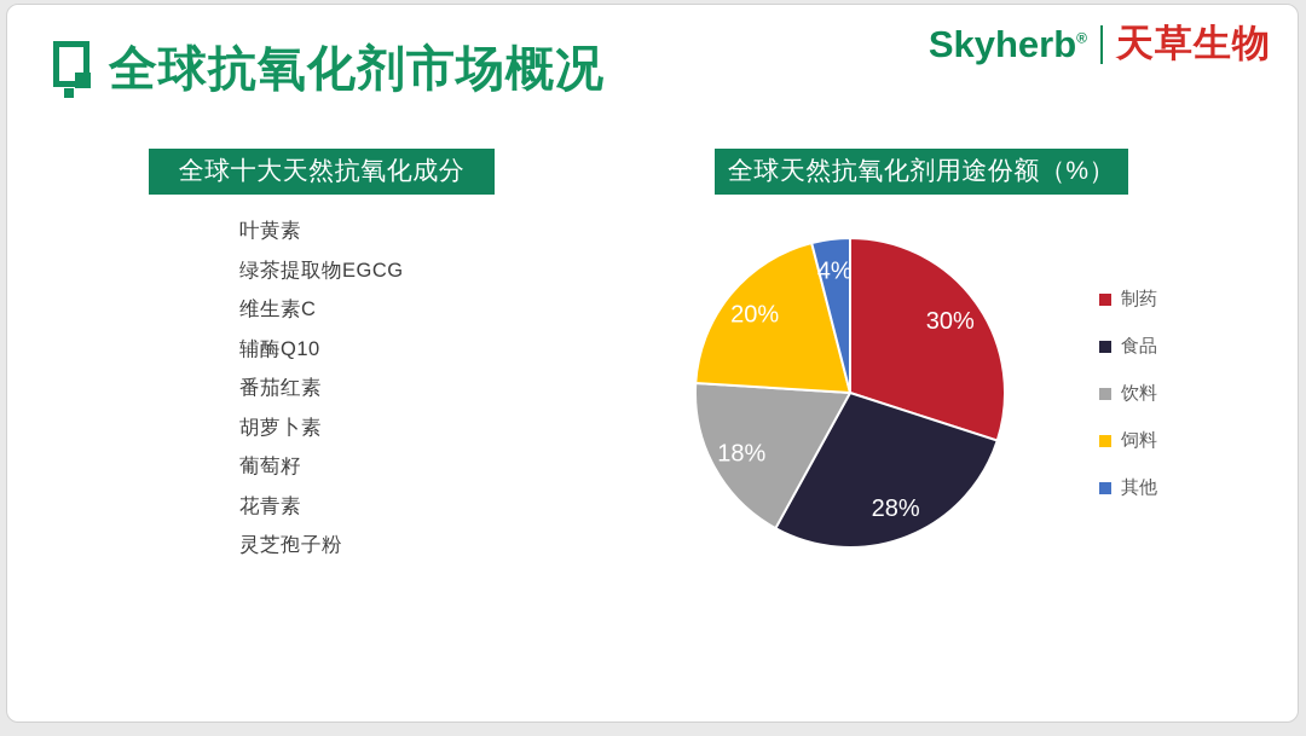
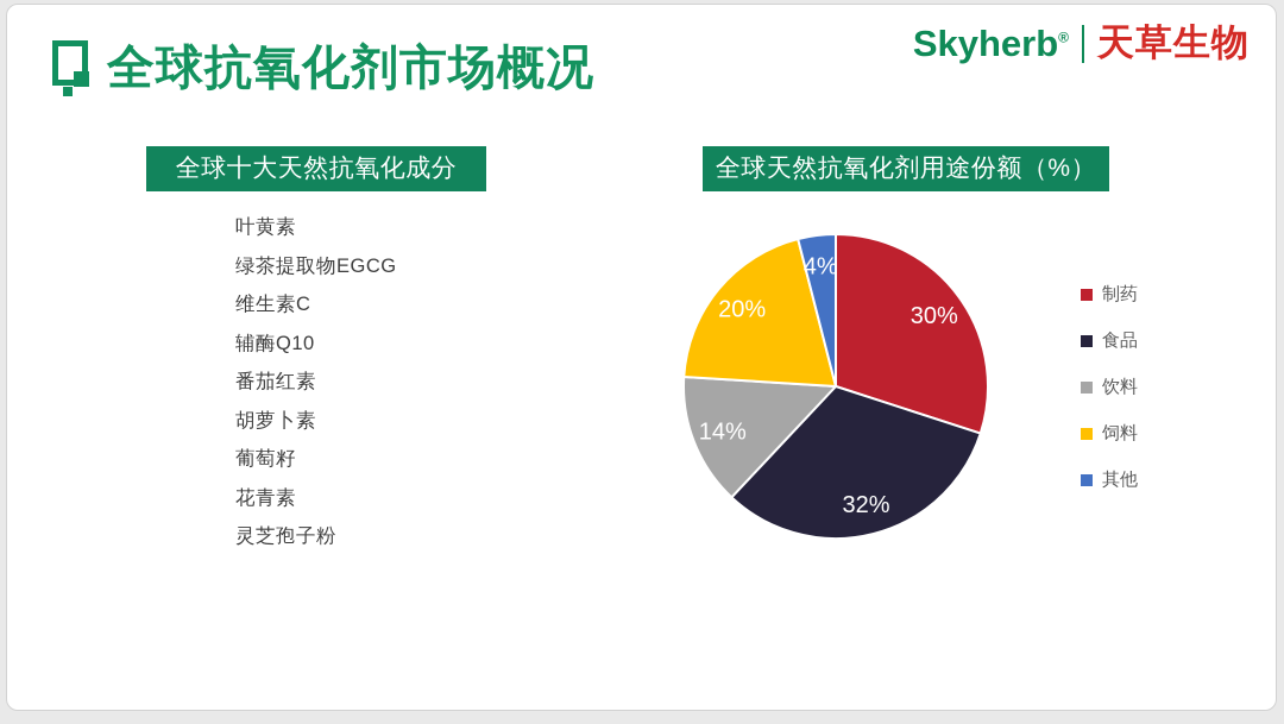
食品: 28% -> 32%
饮料: 18% -> 14%
